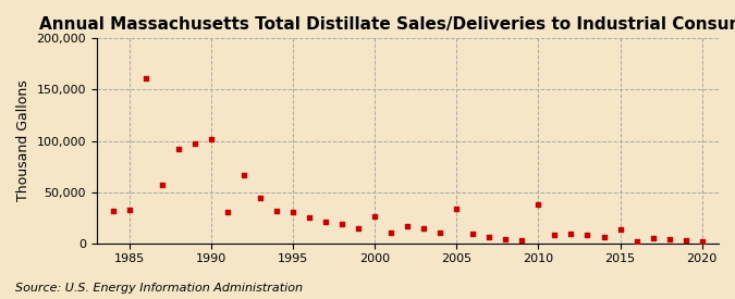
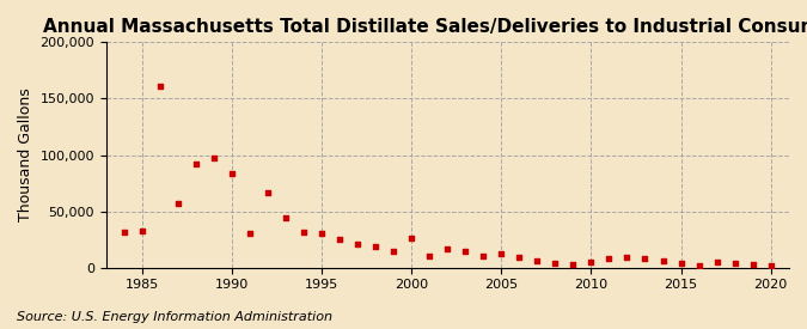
1990: 102,000 -> 84,000
2005: 34,000 -> 12,000
2010: 38,000 -> 5,000
2015: 14,000 -> 4,000
